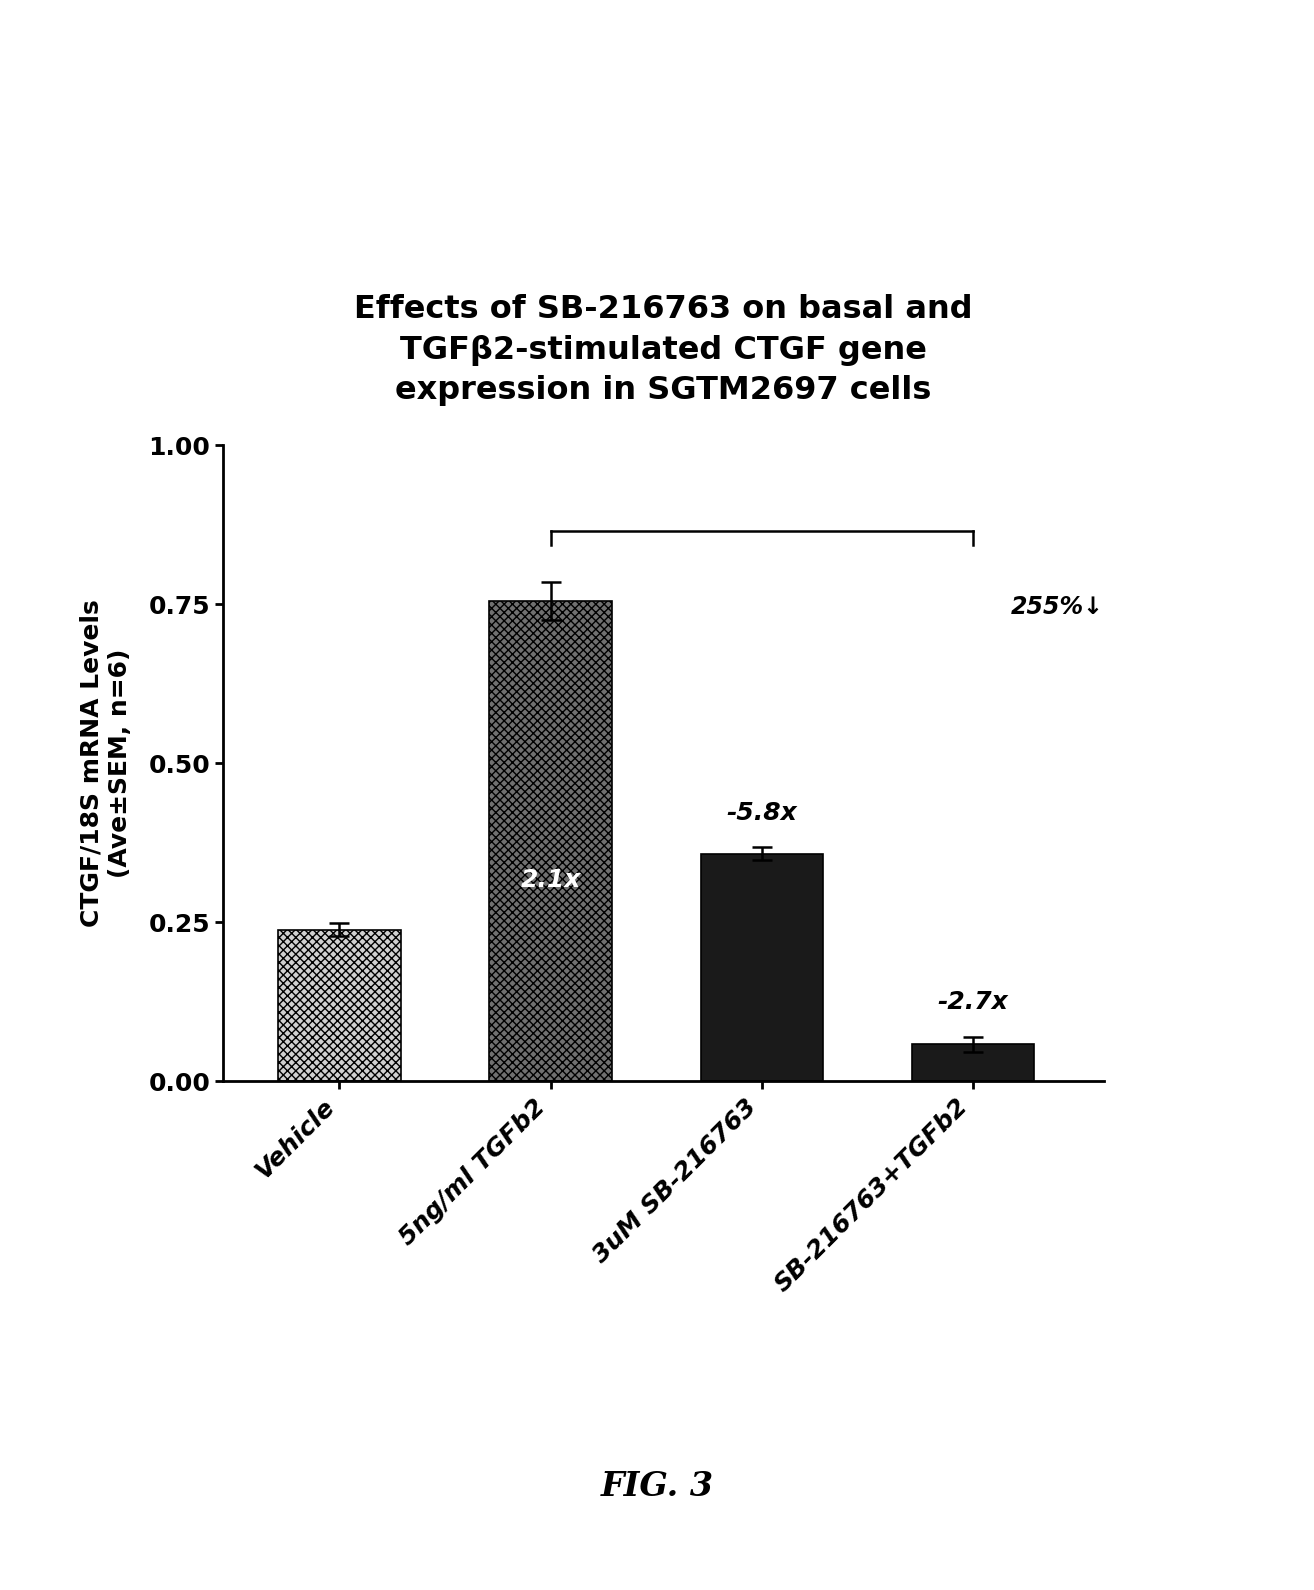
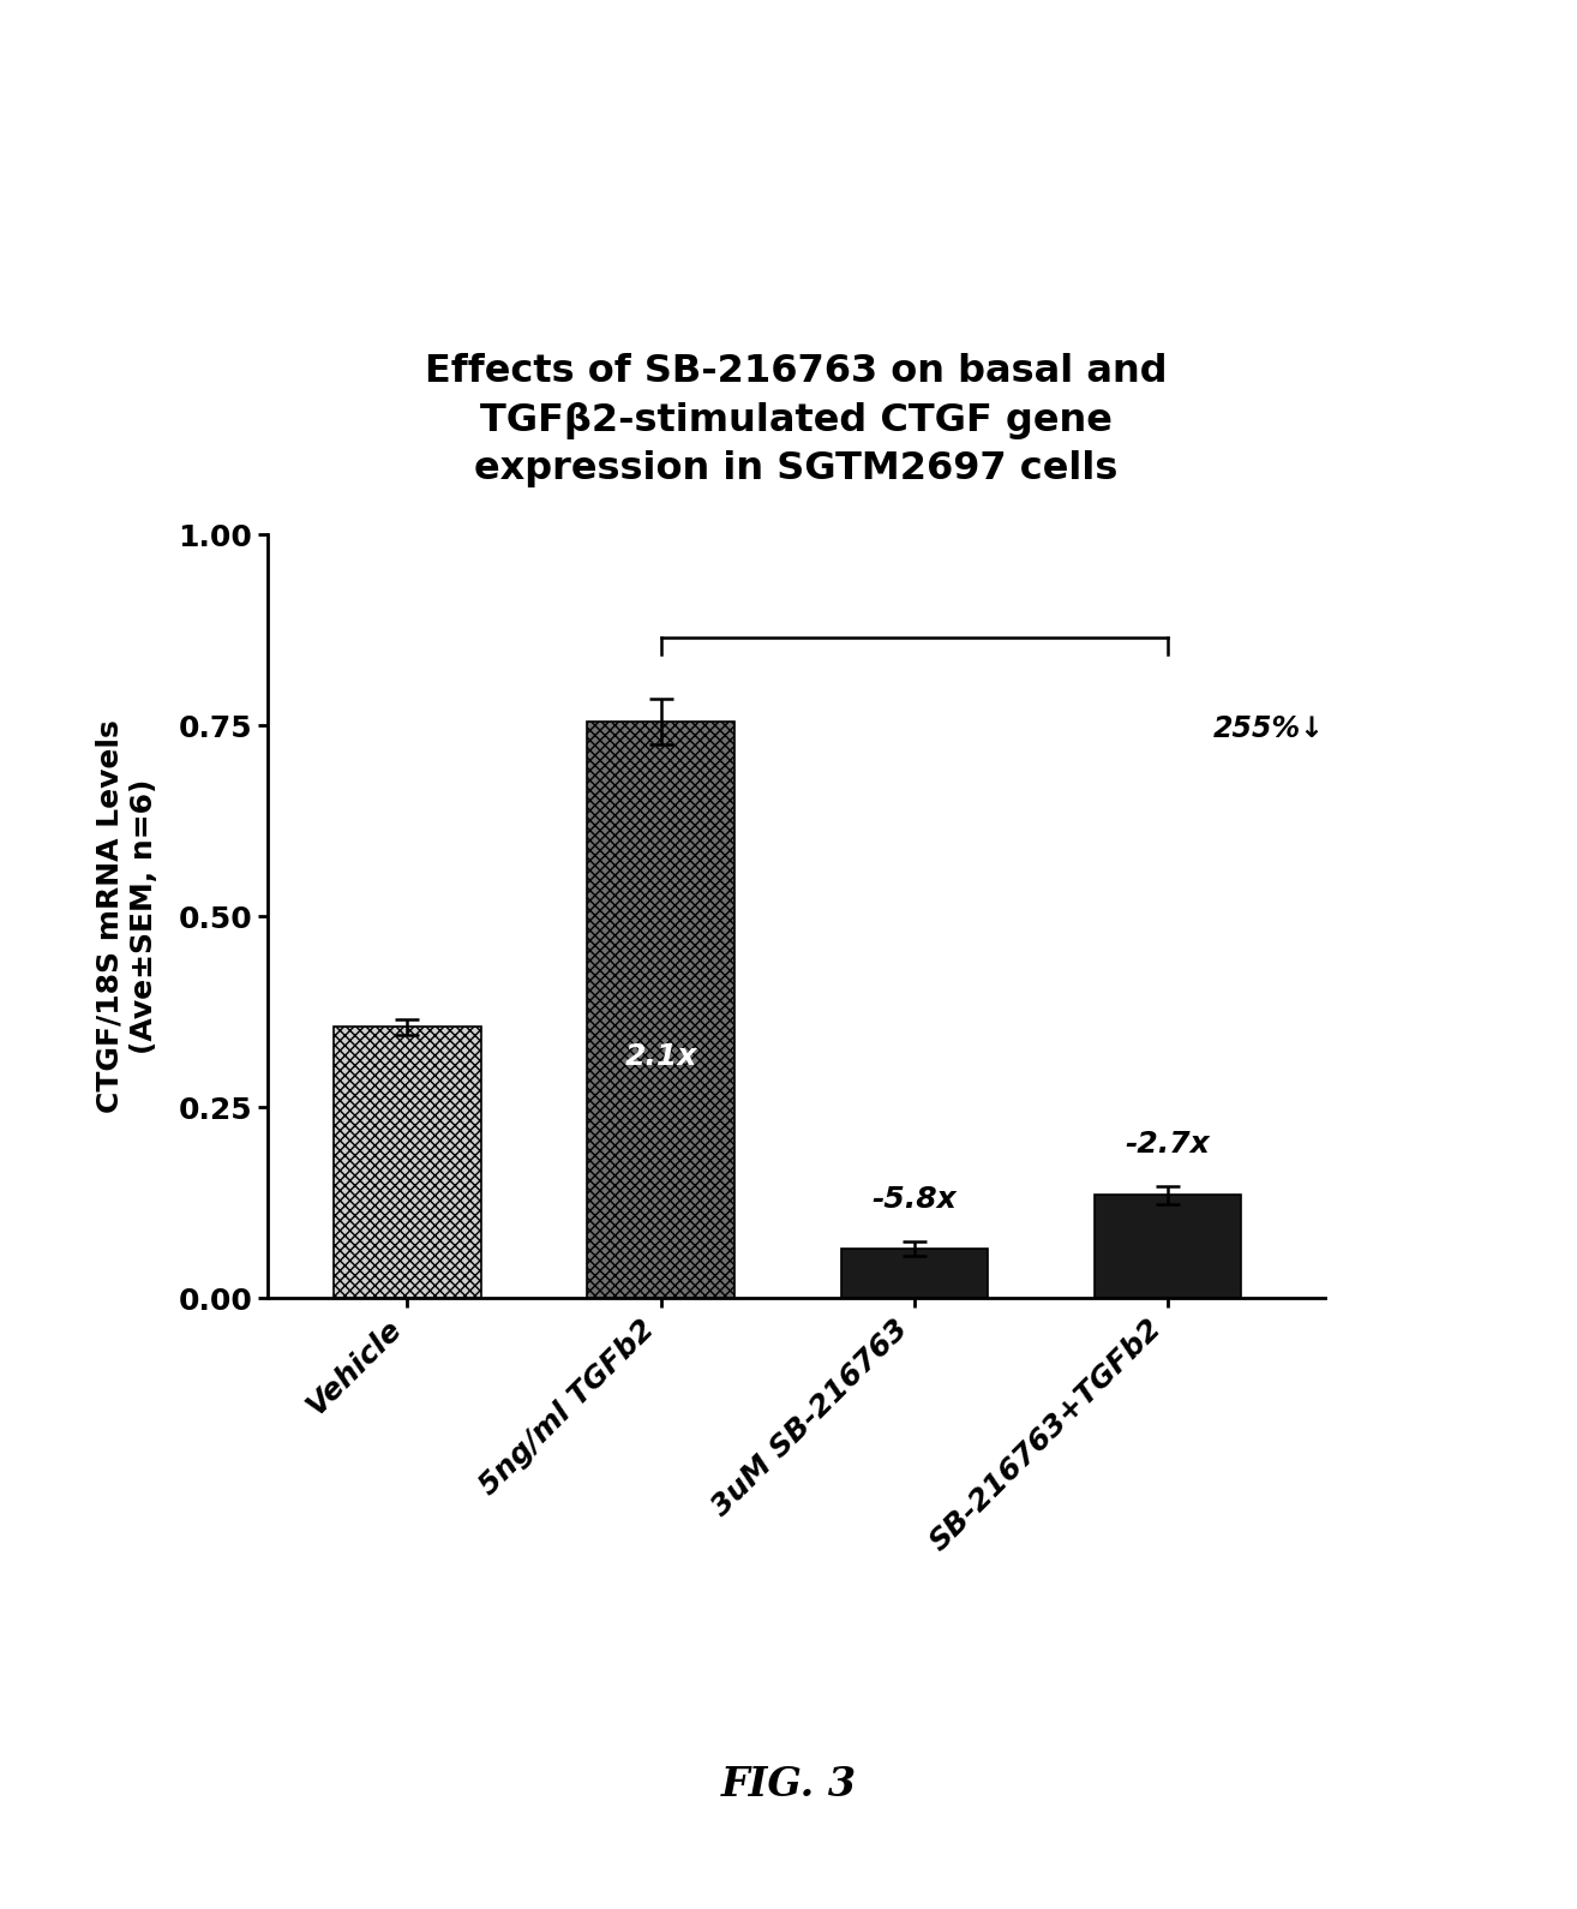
Vehicle: 0.238 -> 0.355
3uM SB-216763: 0.358 -> 0.065
SB-216763+TGFb2: 0.058 -> 0.135
